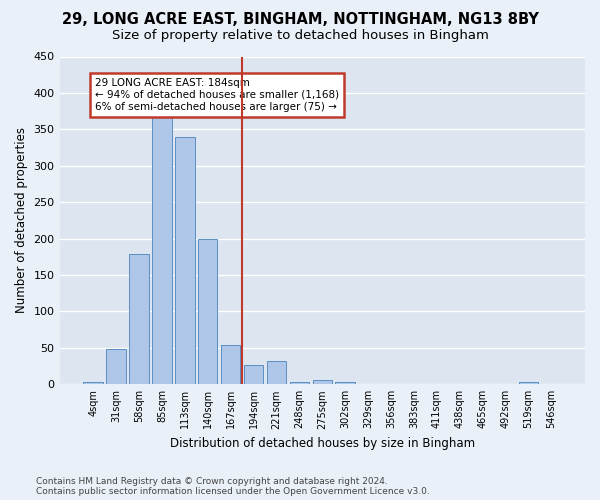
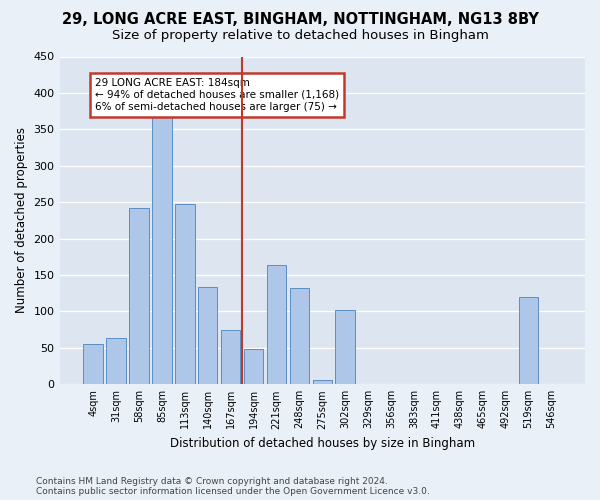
4sqm: 3 -> 56
31sqm: 49 -> 64
58sqm: 179 -> 242
113sqm: 339 -> 248
140sqm: 199 -> 134
167sqm: 54 -> 74
194sqm: 26 -> 48
221sqm: 32 -> 164
248sqm: 3 -> 132
302sqm: 3 -> 102
519sqm: 3 -> 120
